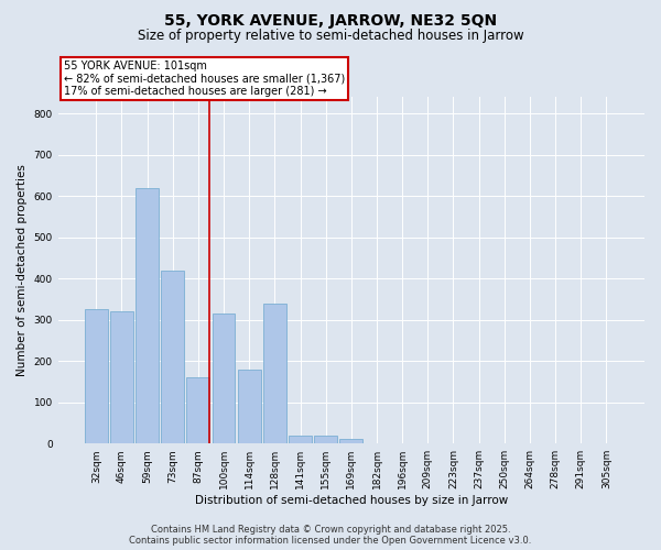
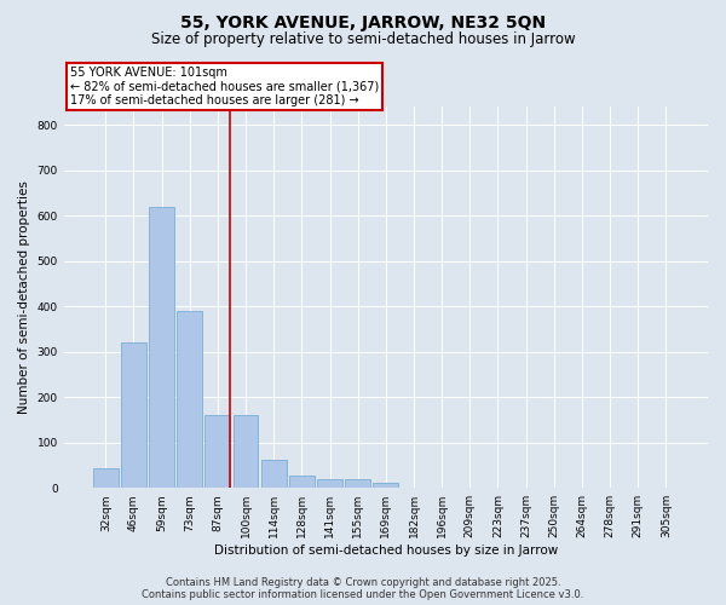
32sqm: 325 -> 42
73sqm: 420 -> 390
100sqm: 315 -> 160
114sqm: 180 -> 62
128sqm: 340 -> 28
